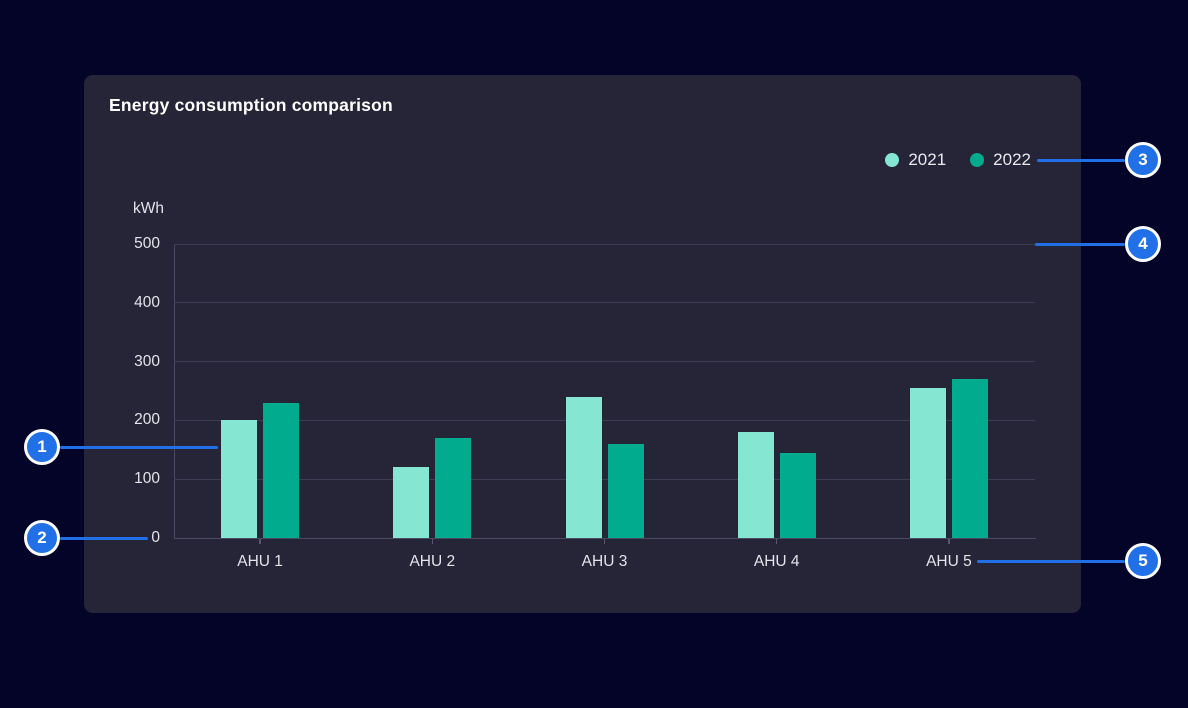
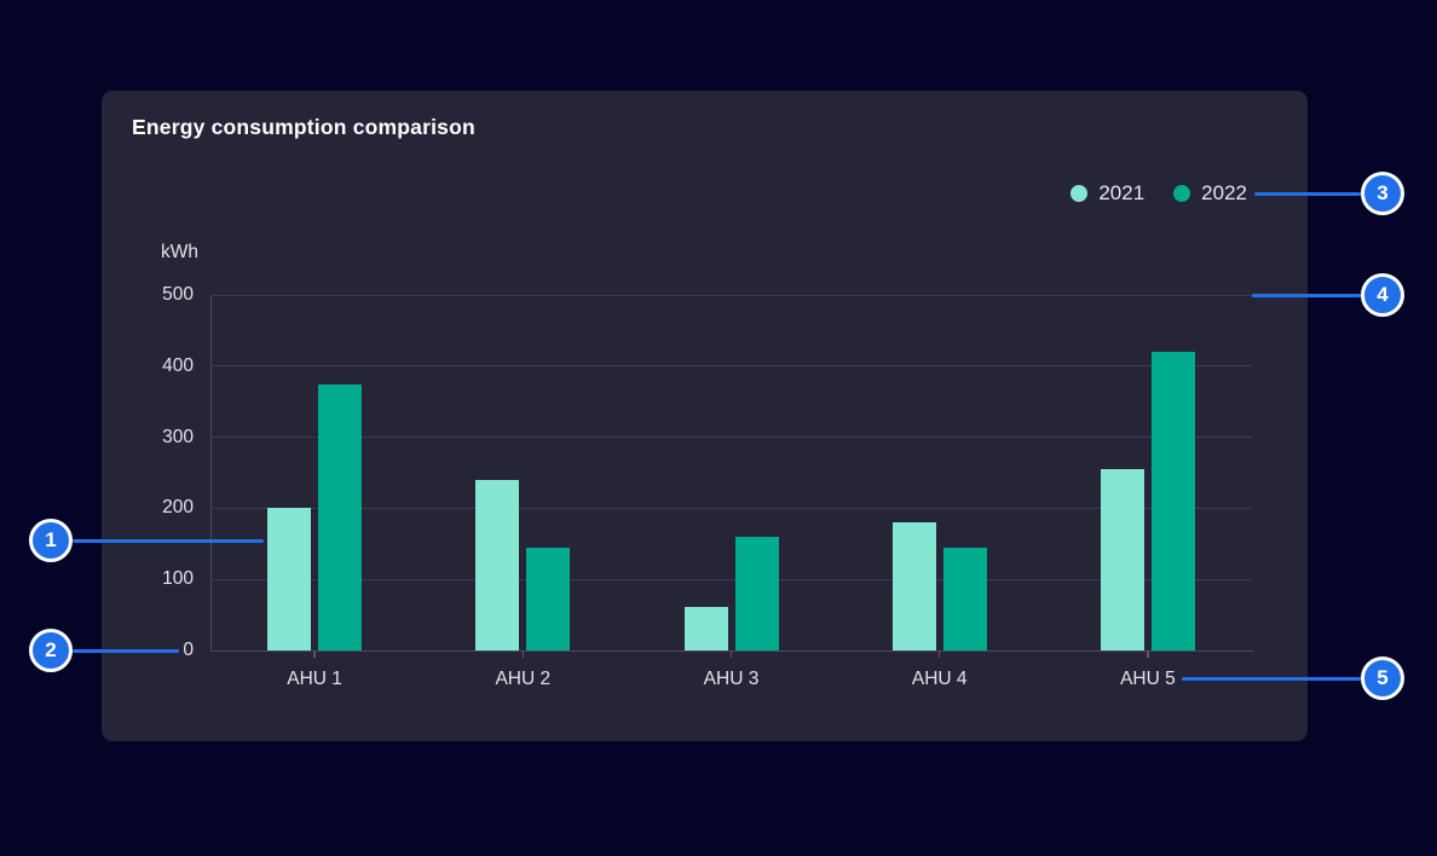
2022/AHU 1: 230 -> 380
2021/AHU 2: 120 -> 240
2022/AHU 2: 170 -> 140
2021/AHU 3: 240 -> 60
2022/AHU 5: 270 -> 420
